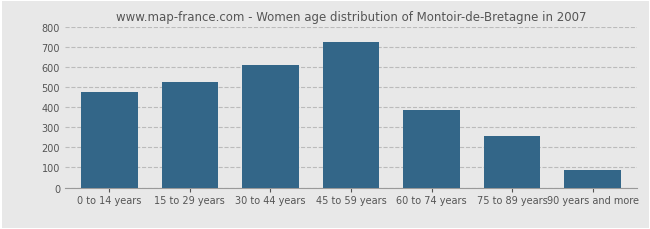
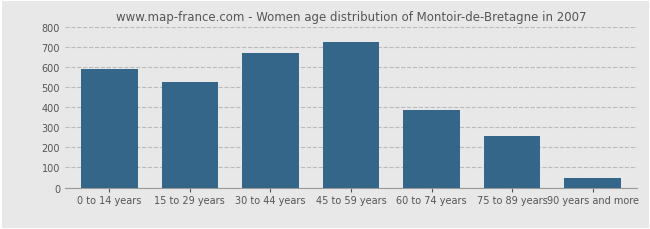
0 to 14 years: 475 -> 590
30 to 44 years: 610 -> 670
90 years and more: 85 -> 48
